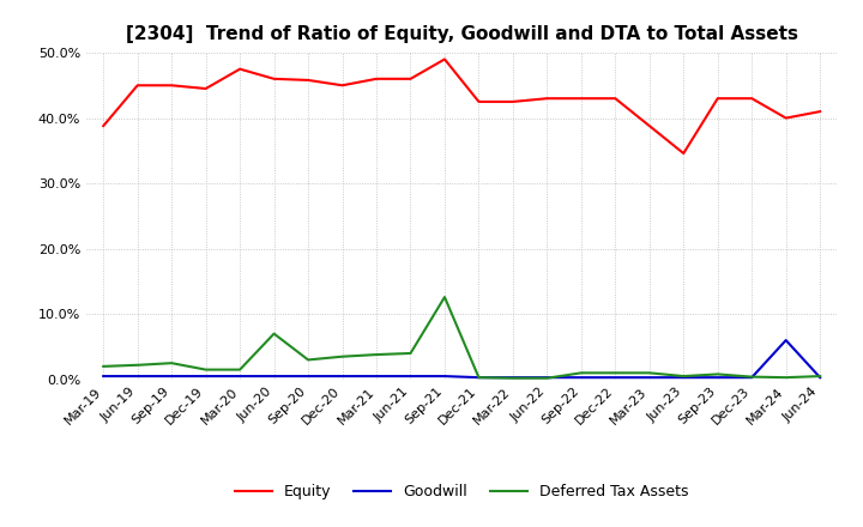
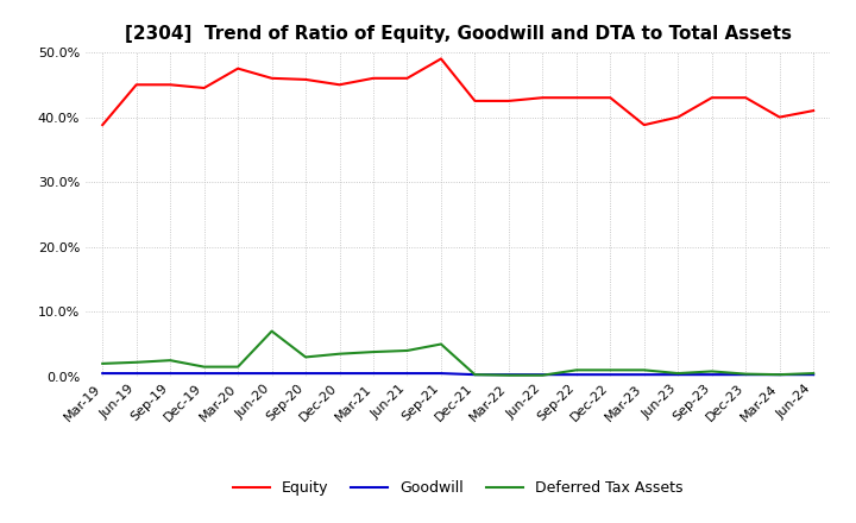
Deferred Tax Assets/Sep-21: 12.6% -> 5.0%
Equity/Jun-23: 34.6% -> 40.0%
Goodwill/Mar-24: 6.0% -> 0.3%
